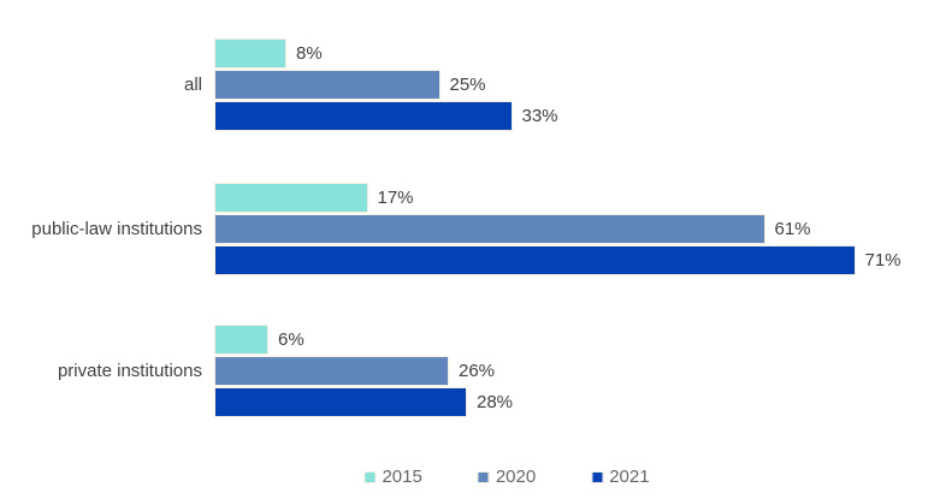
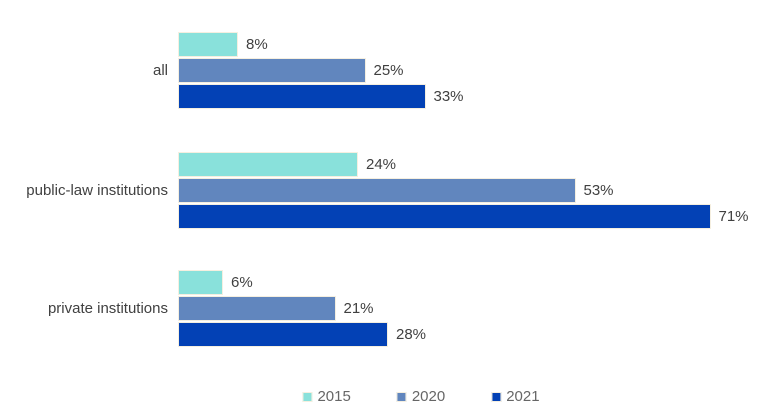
2015/public-law institutions: 17% -> 24%
2020/public-law institutions: 61% -> 53%
2020/private institutions: 26% -> 21%
